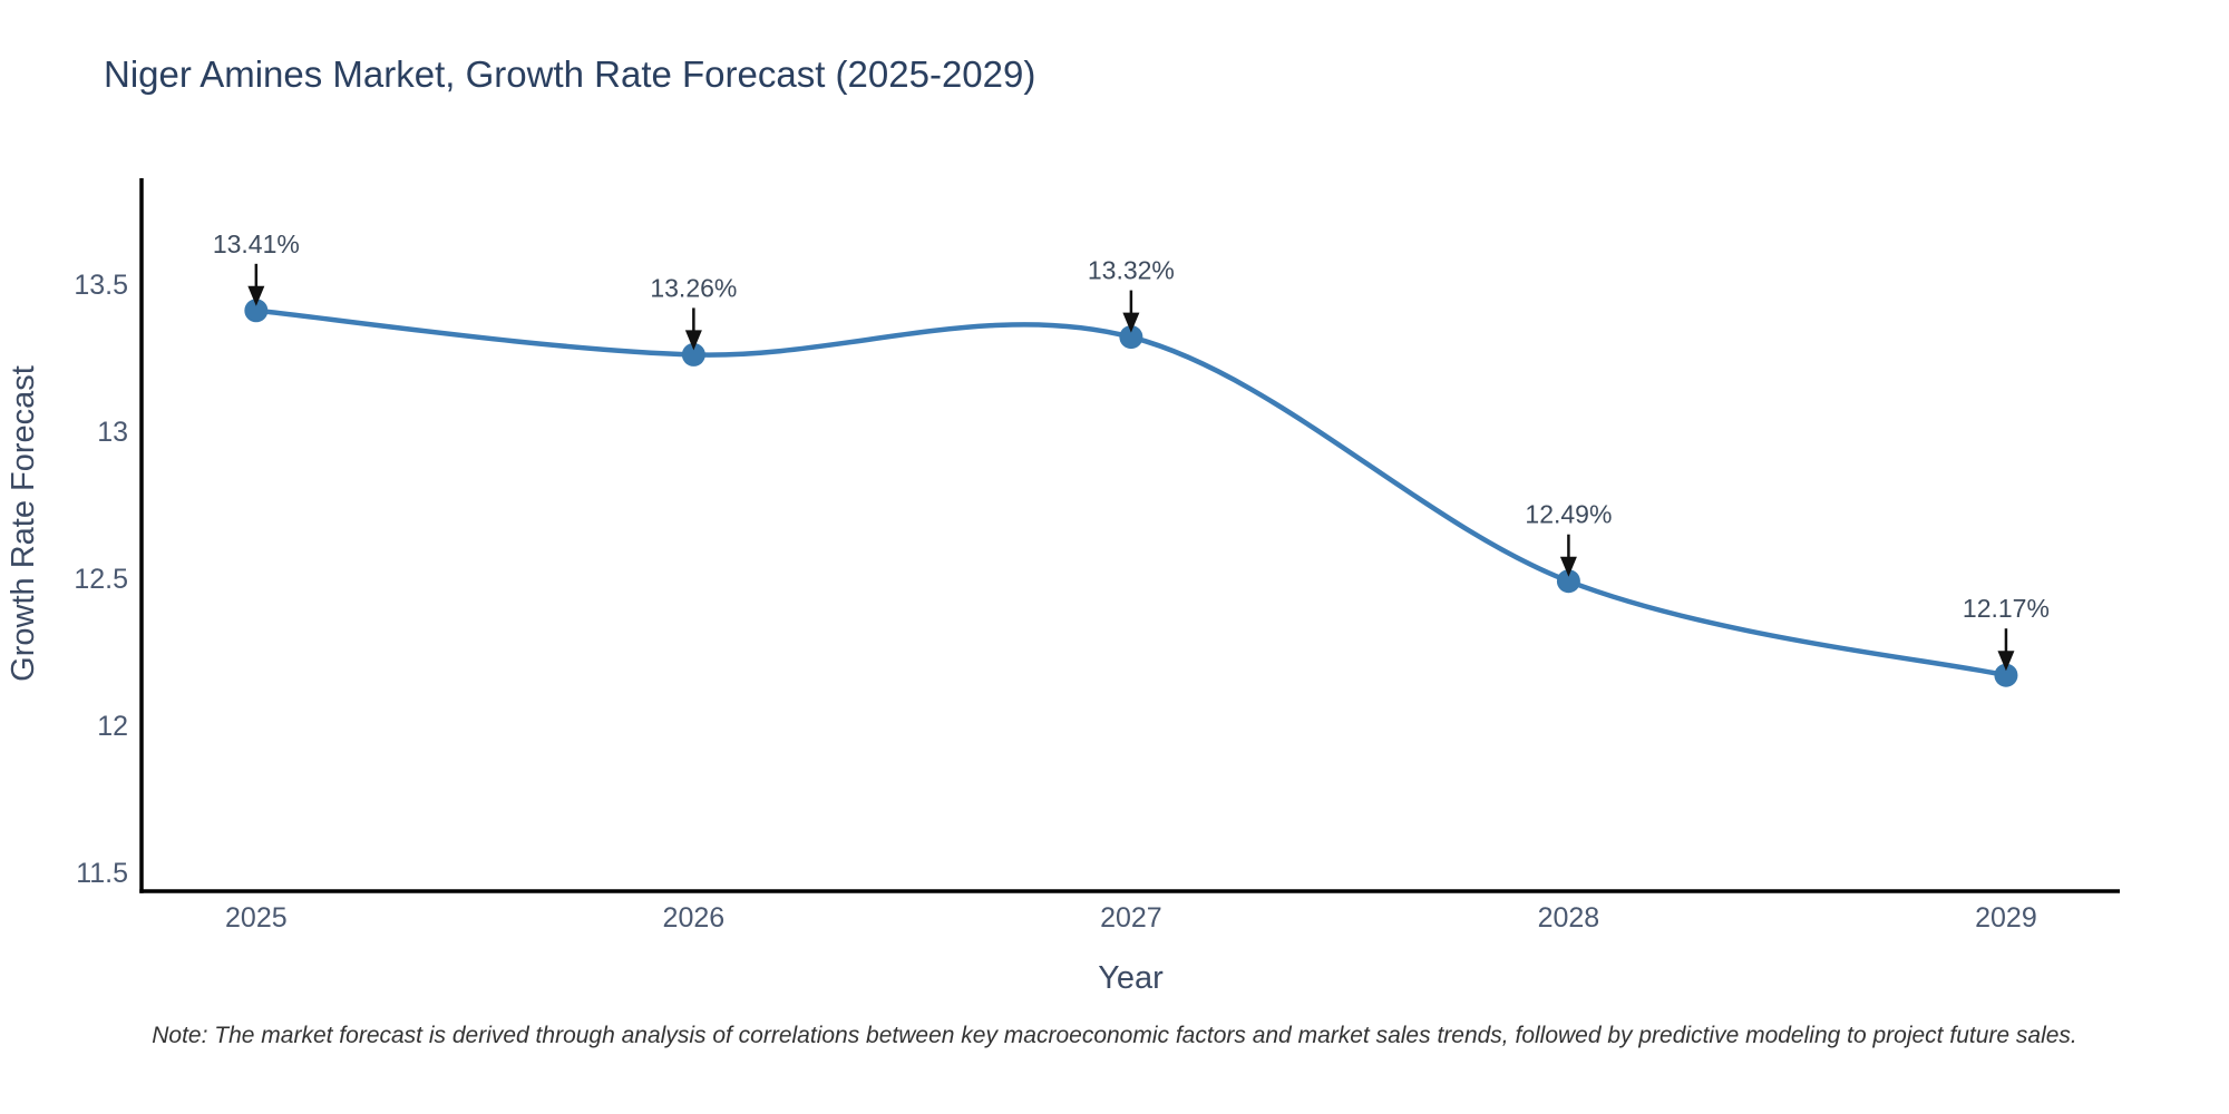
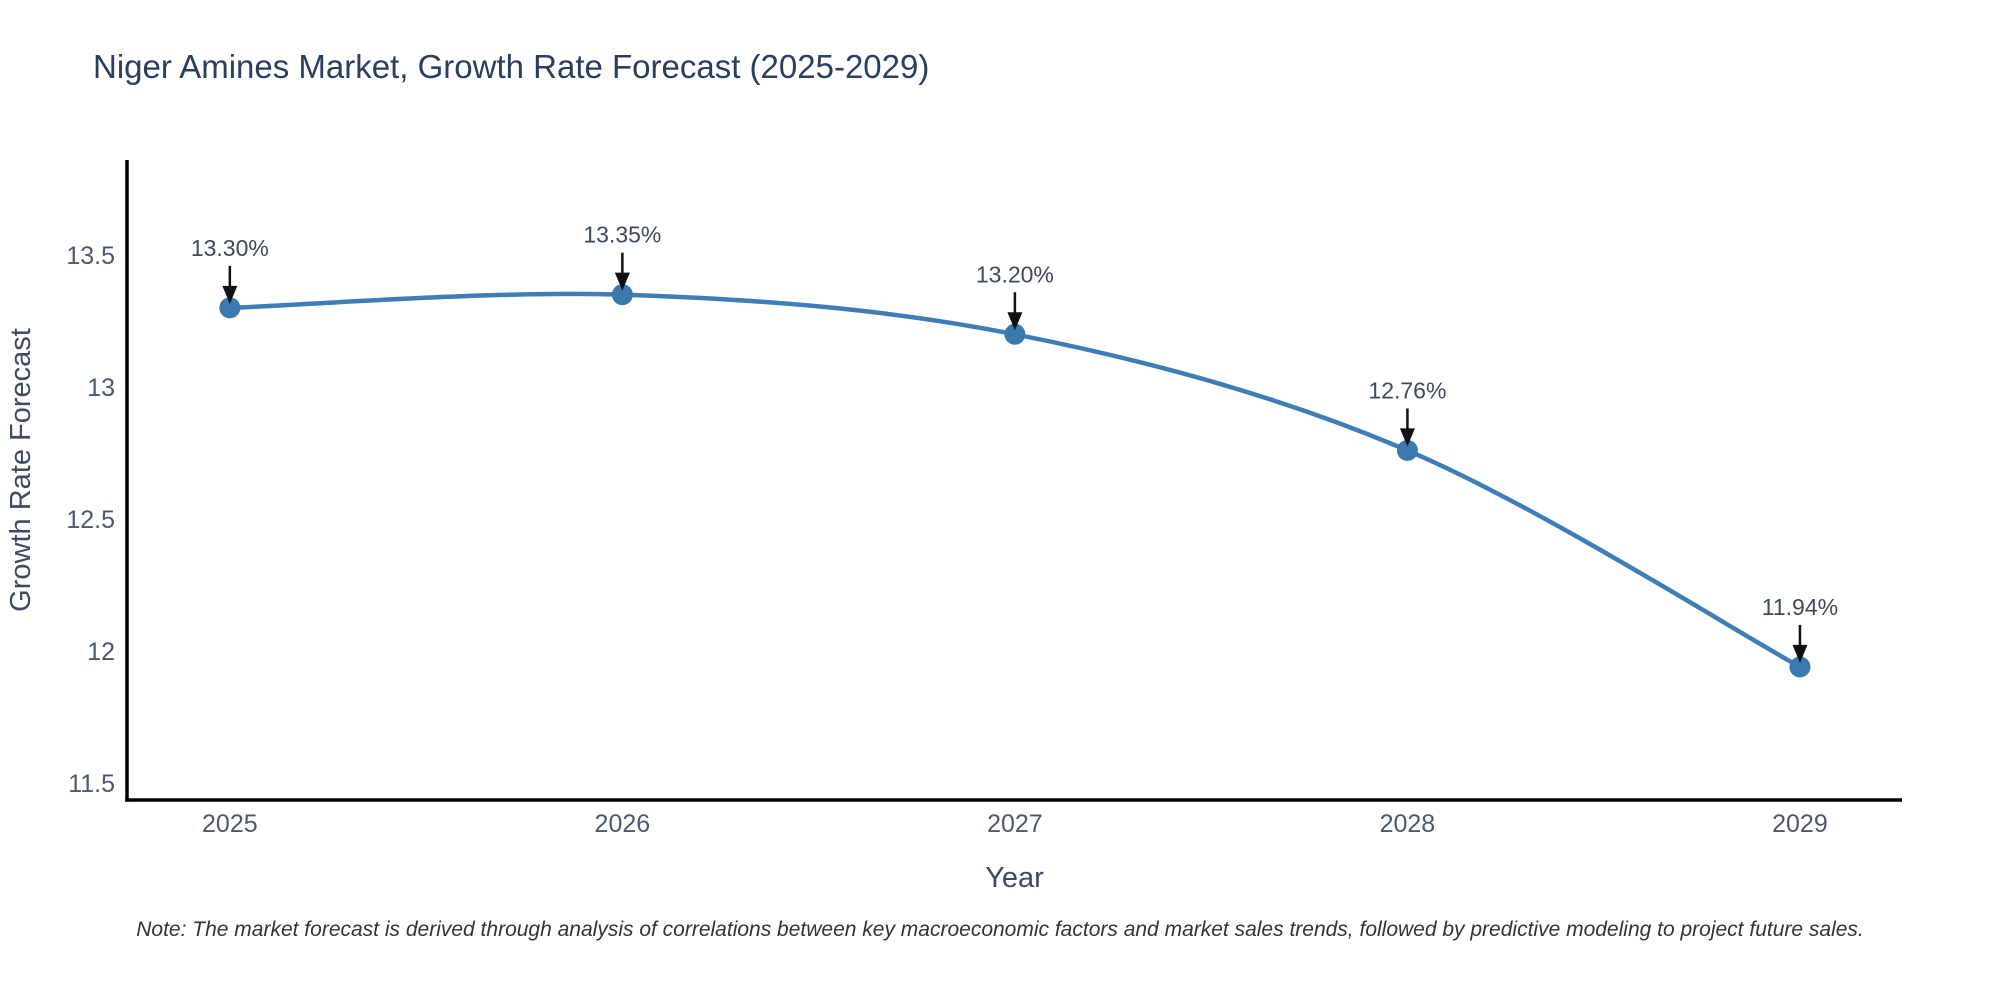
2025: 13.41% -> 13.30%
2026: 13.26% -> 13.35%
2027: 13.32% -> 13.20%
2028: 12.49% -> 12.76%
2029: 12.17% -> 11.94%
